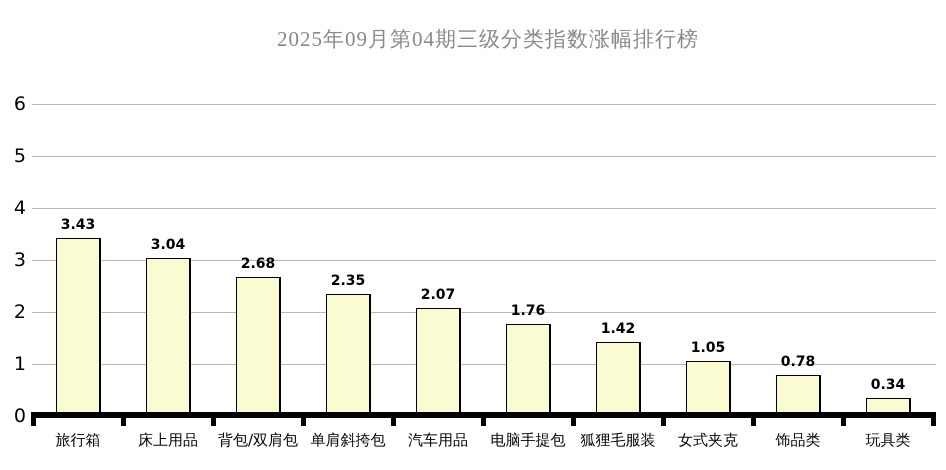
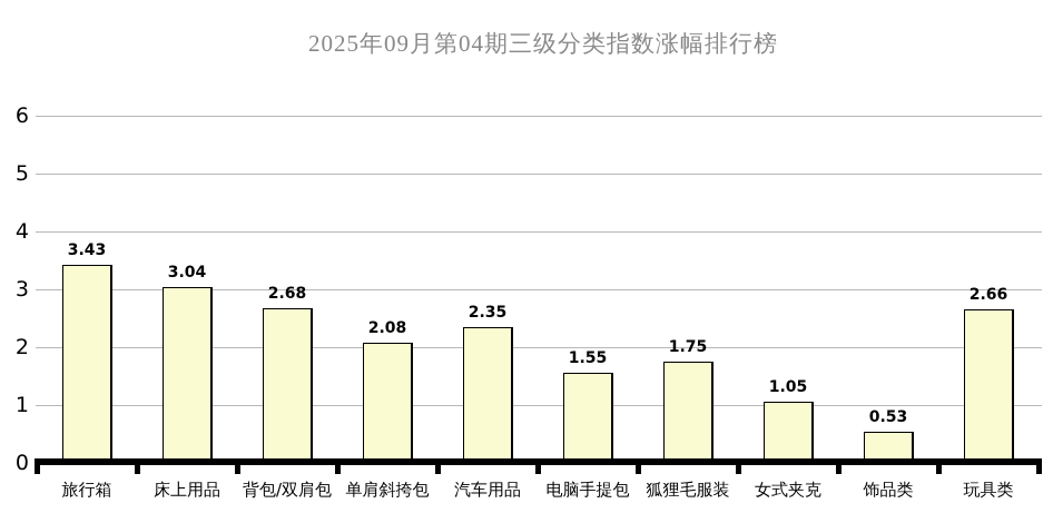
单肩斜挎包: 2.35 -> 2.08
汽车用品: 2.07 -> 2.35
电脑手提包: 1.76 -> 1.55
狐狸毛服装: 1.42 -> 1.75
饰品类: 0.78 -> 0.53
玩具类: 0.34 -> 2.66
